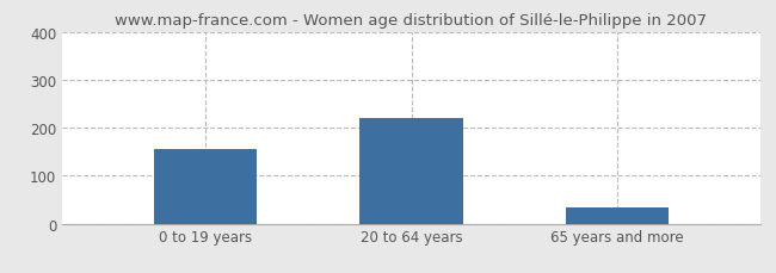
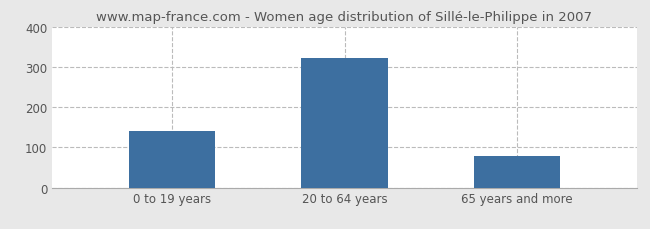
0 to 19 years: 155 -> 140
20 to 64 years: 220 -> 322
65 years and more: 35 -> 78
